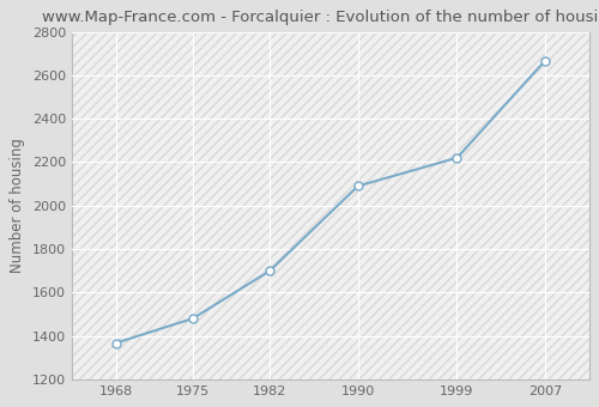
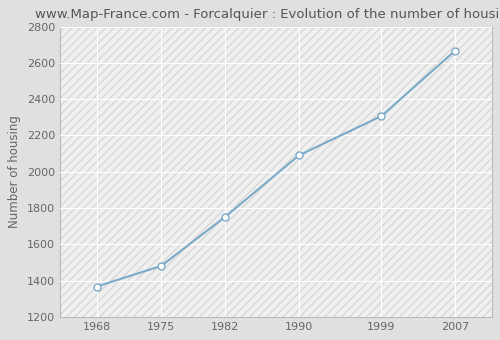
1982: 1700 -> 1750
1999: 2220 -> 2310
